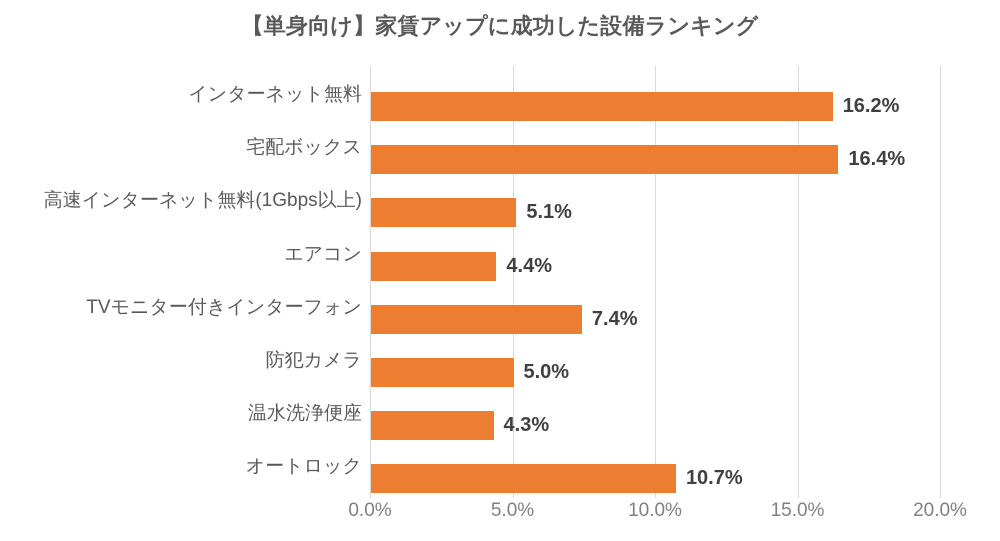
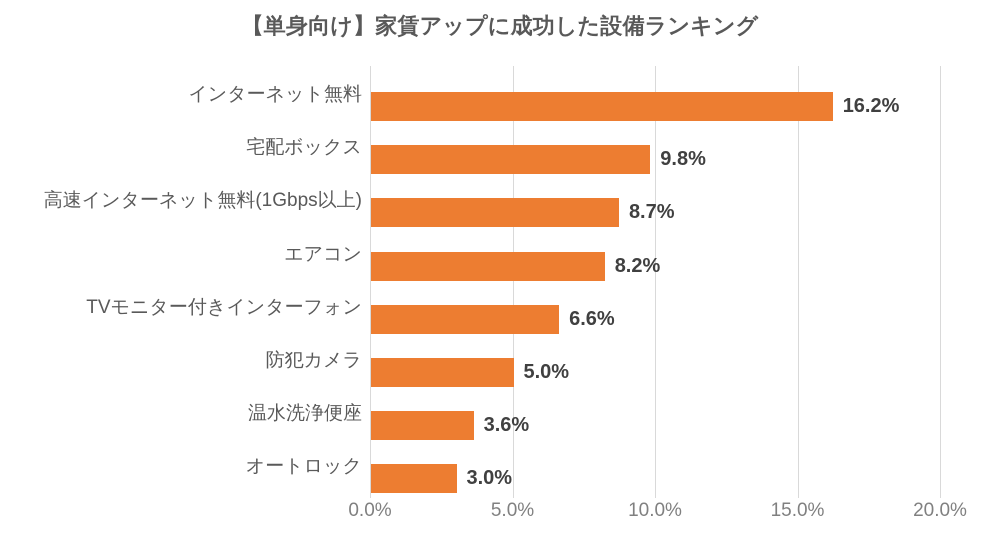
宅配ボックス: 16.4% -> 9.8%
高速インターネット無料(1Gbps以上): 5.1% -> 8.7%
エアコン: 4.4% -> 8.2%
TVモニター付きインターフォン: 7.4% -> 6.6%
温水洗浄便座: 4.3% -> 3.6%
オートロック: 10.7% -> 3.0%
